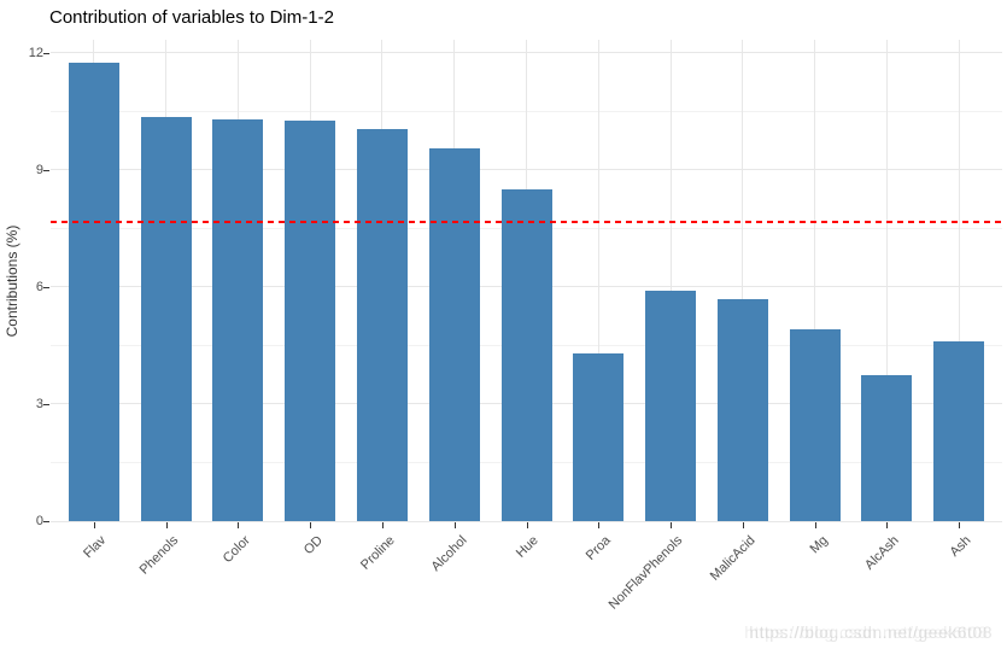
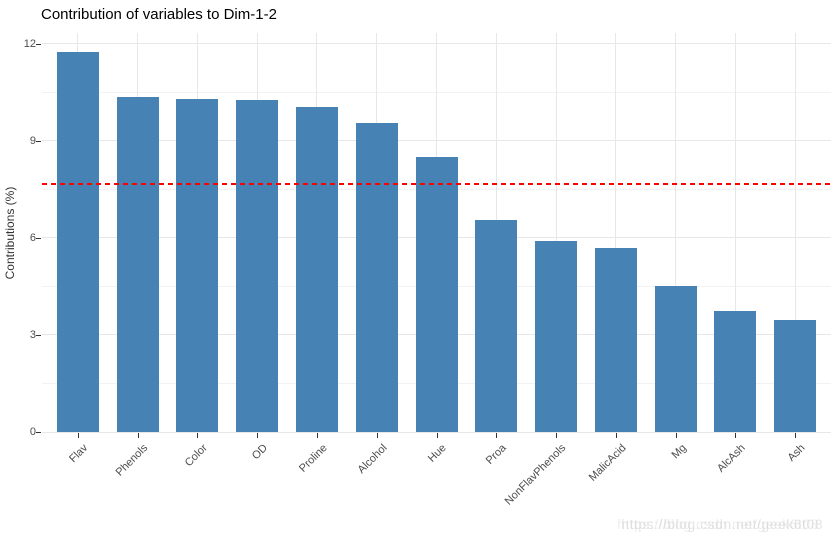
Proa: 4.3 -> 6.5
Mg: 4.9 -> 4.5
Ash: 4.6 -> 3.5
